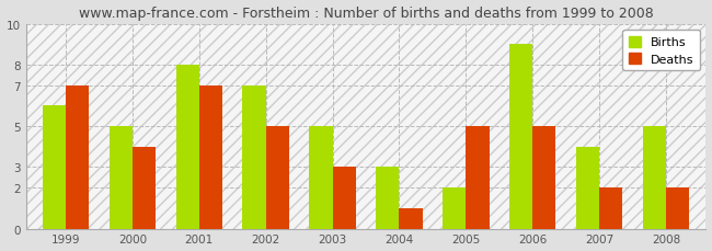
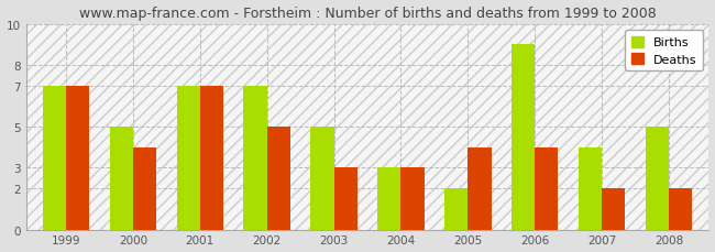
Births/1999: 6 -> 7
Births/2001: 8 -> 7
Deaths/2004: 1 -> 3
Deaths/2005: 5 -> 4
Deaths/2006: 5 -> 4
